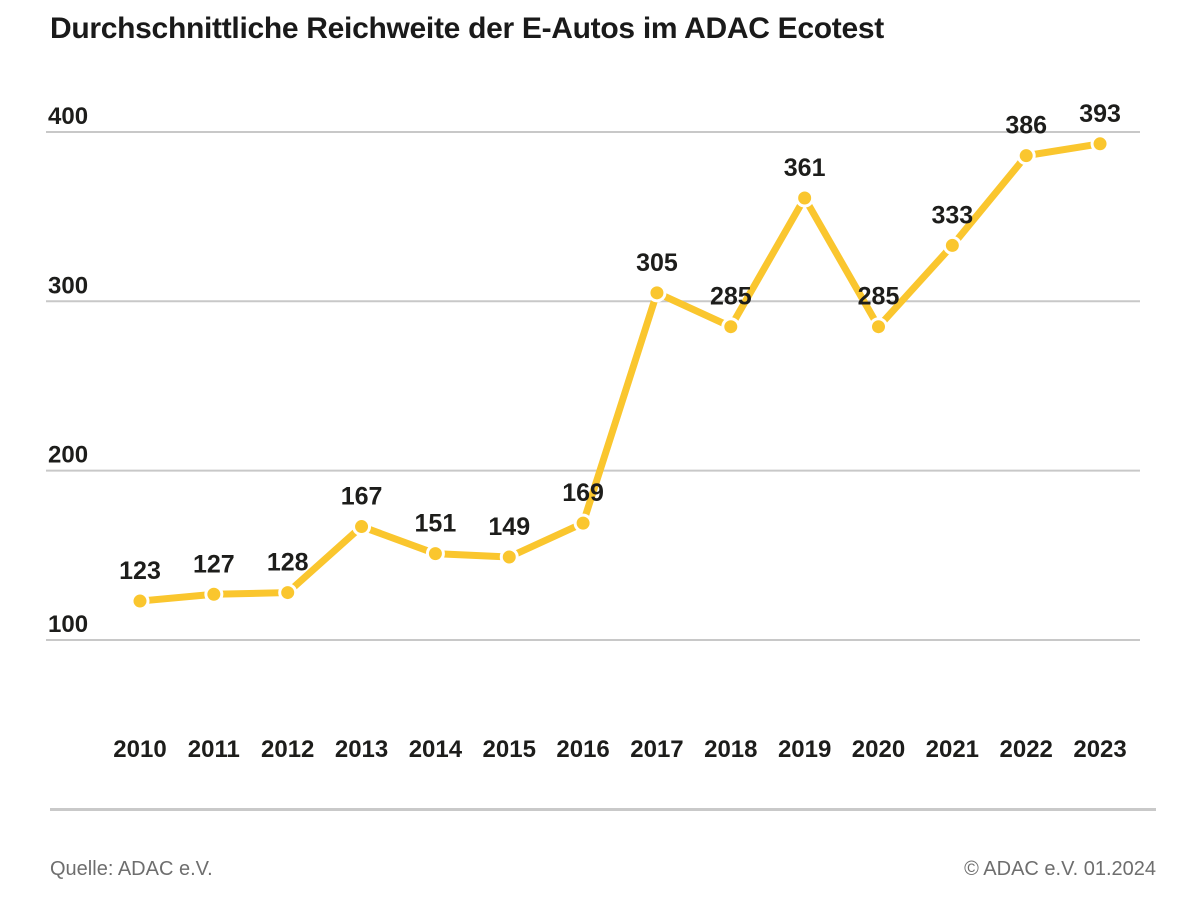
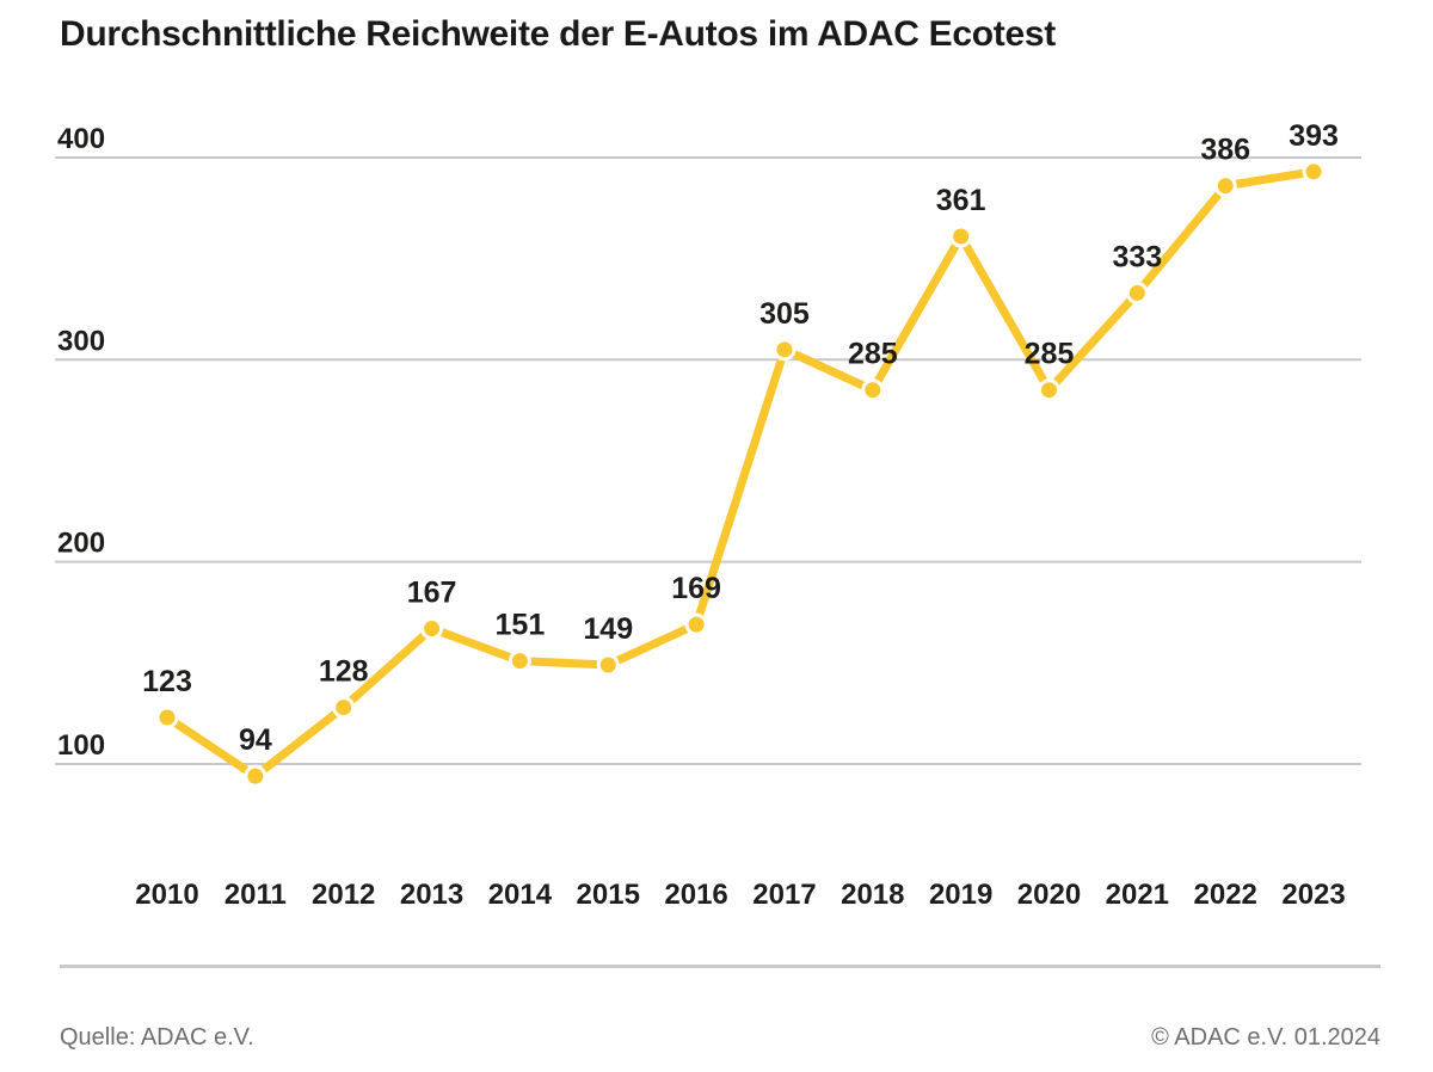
2011: 127 -> 94
